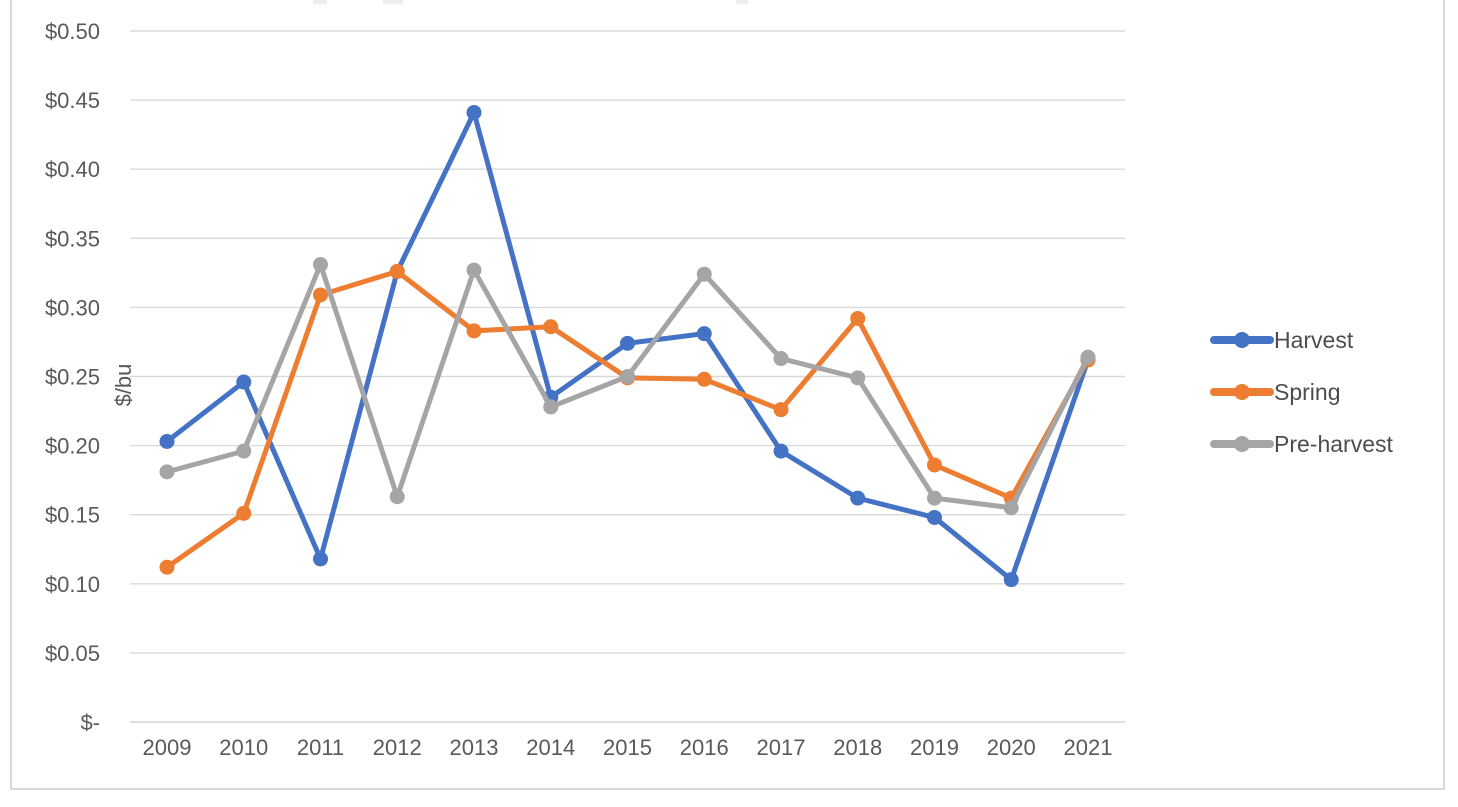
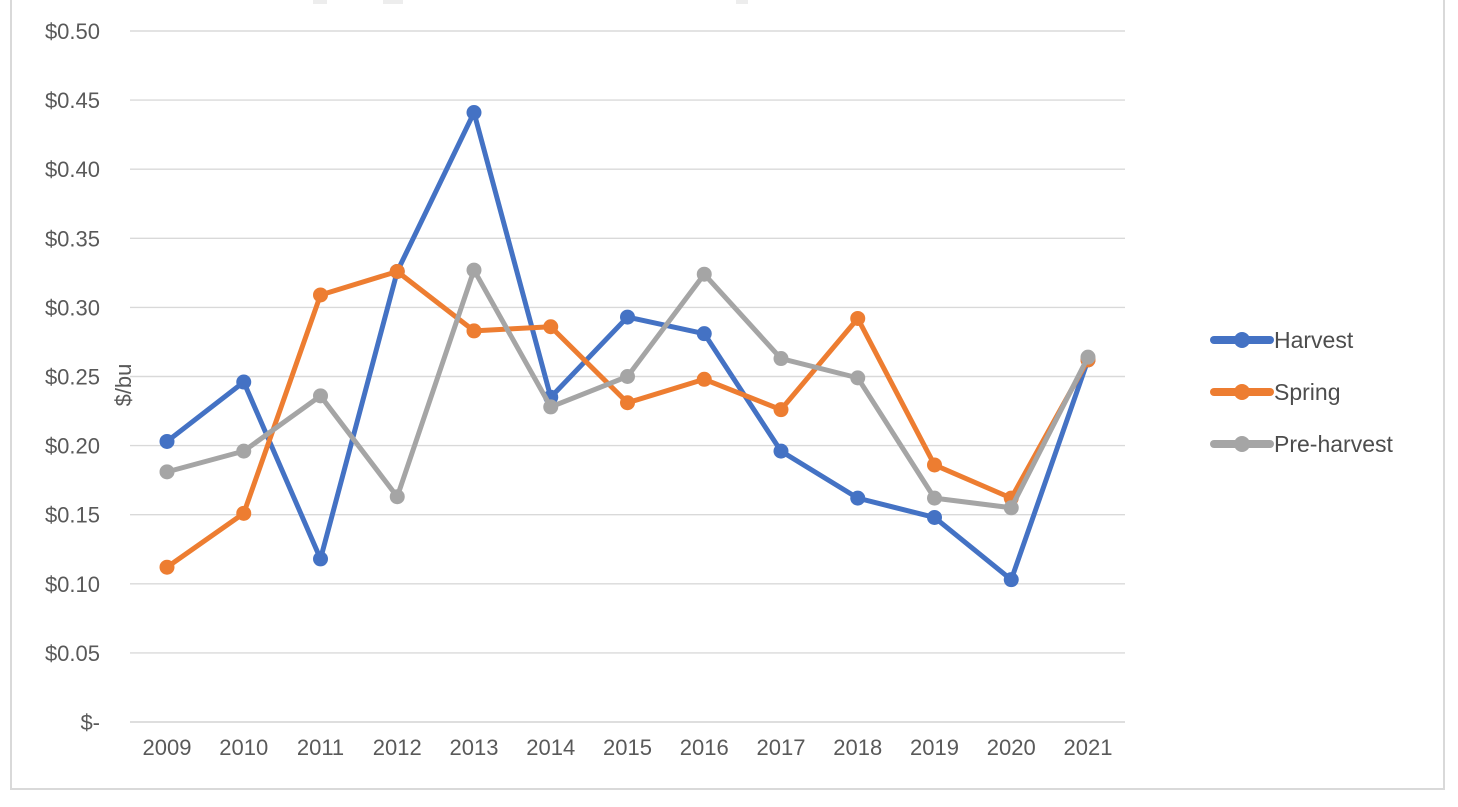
Pre-harvest/2011: $0.331 -> $0.236
Harvest/2015: $0.274 -> $0.293
Spring/2015: $0.249 -> $0.231
